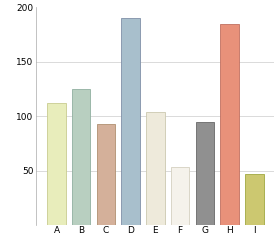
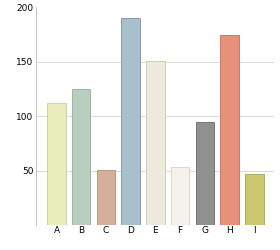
C: 93 -> 51
E: 104 -> 151
H: 185 -> 175
